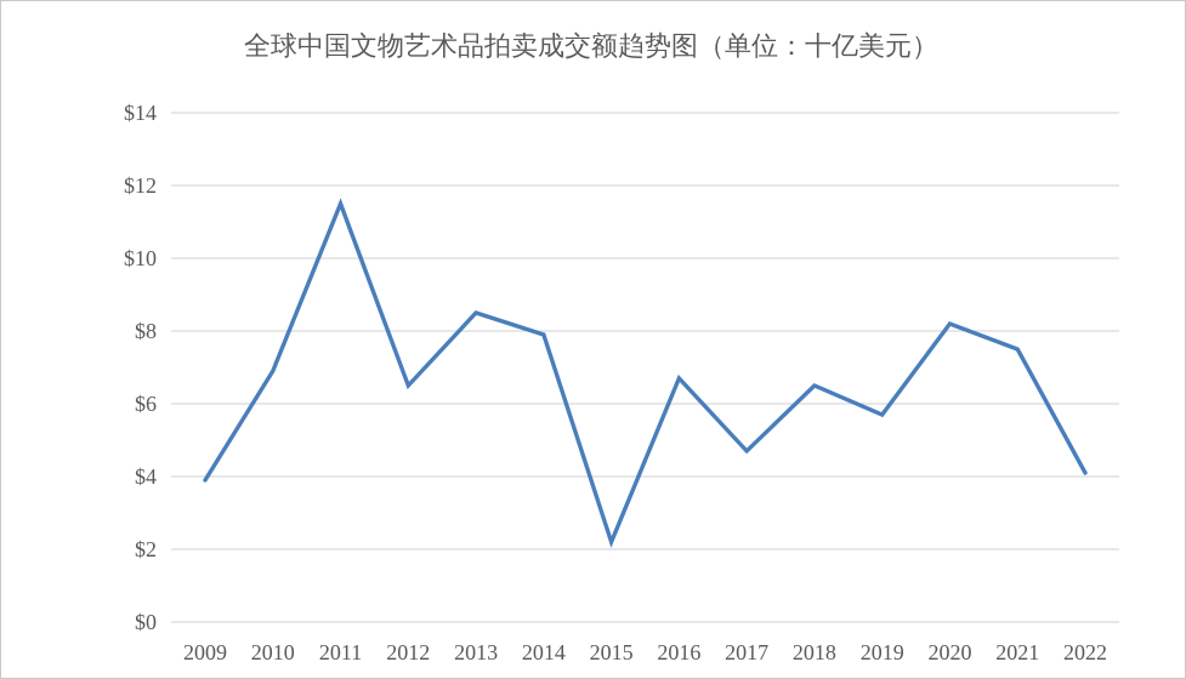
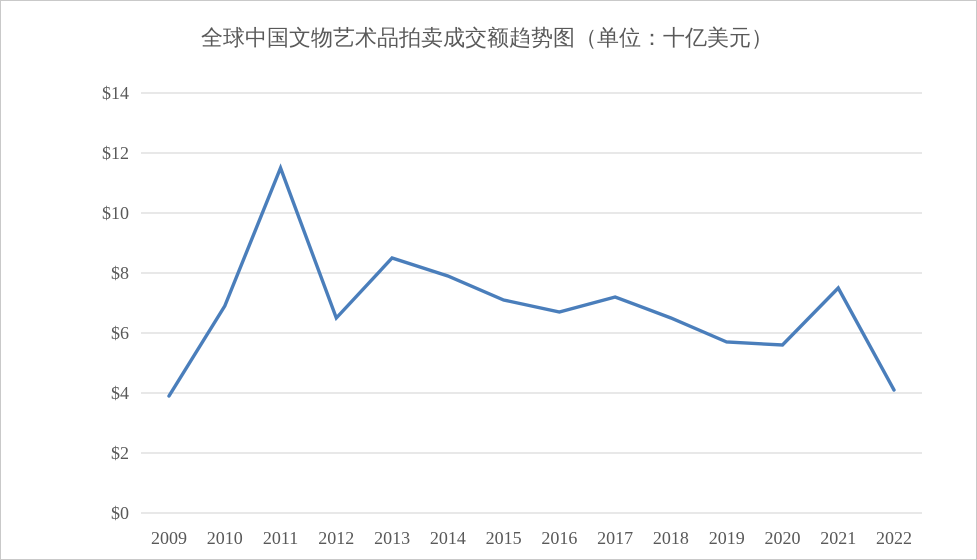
2015: $2.2 -> $7.1
2017: $4.7 -> $7.2
2020: $8.2 -> $5.6
